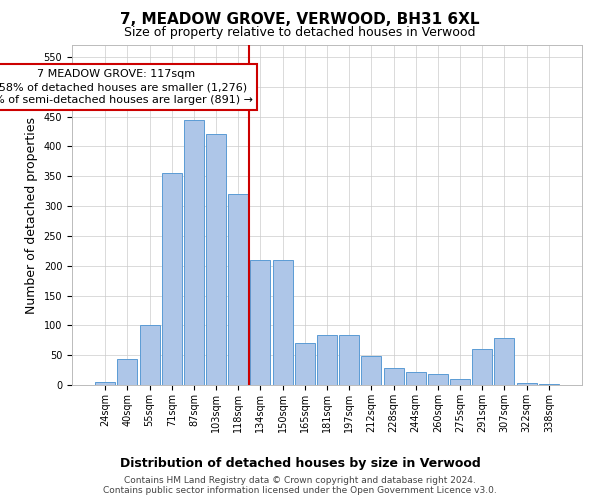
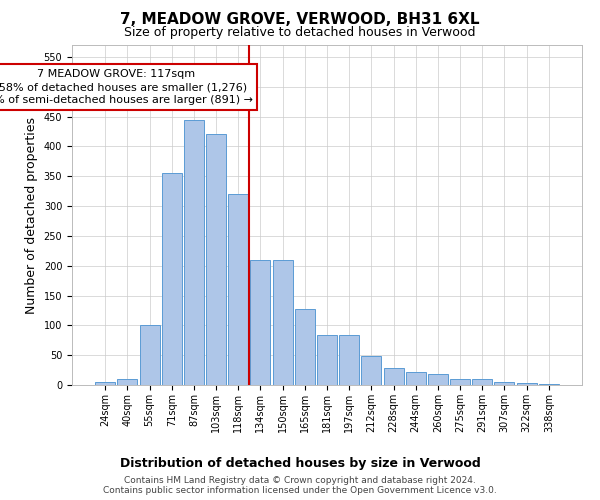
40sqm: 44 -> 10
165sqm: 70 -> 127
291sqm: 60 -> 10
307sqm: 78 -> 5
